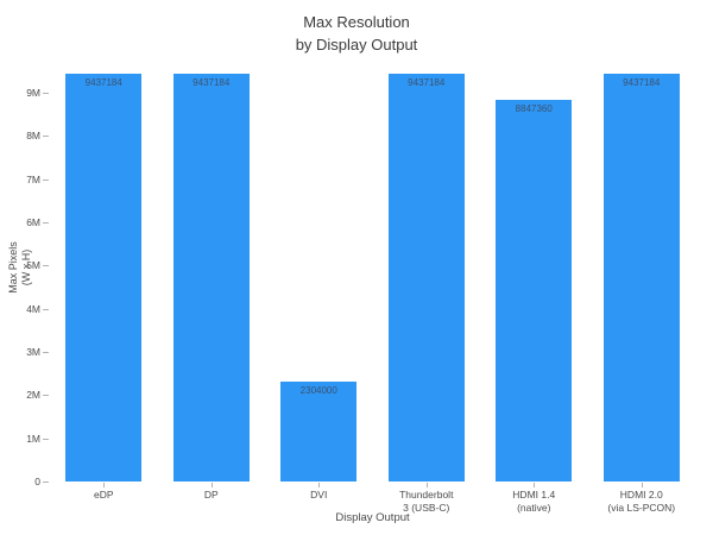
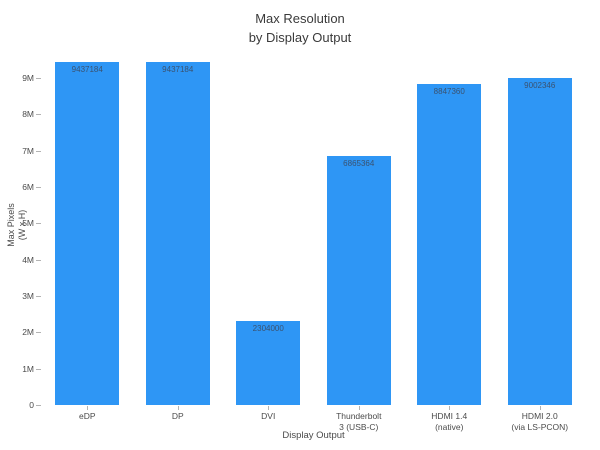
Thunderbolt 3 (USB-C): 9437184 -> 6865364
HDMI 2.0 (via LS-PCON): 9437184 -> 9002346
